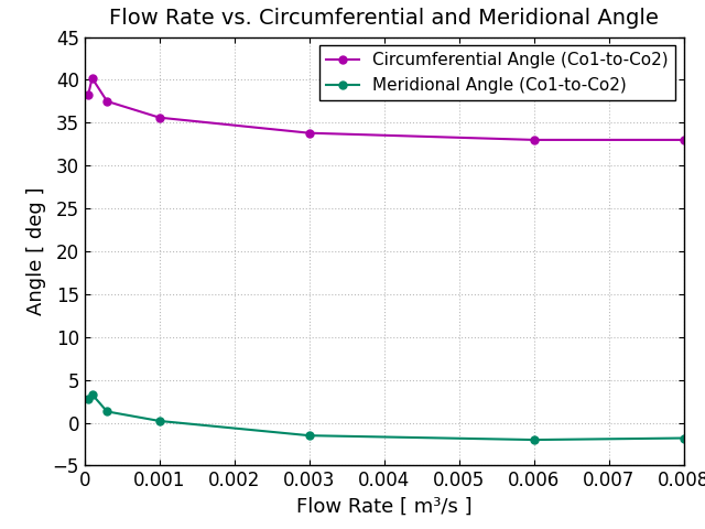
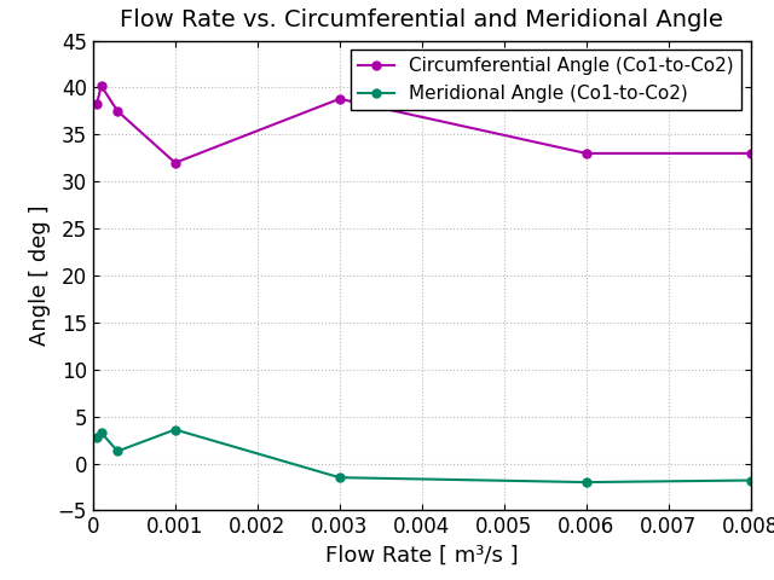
Circumferential Angle (Co1-to-Co2)/0.001: 35.6 -> 32.0
Meridional Angle (Co1-to-Co2)/0.001: 0.2 -> 3.6
Circumferential Angle (Co1-to-Co2)/0.003: 33.8 -> 38.8
